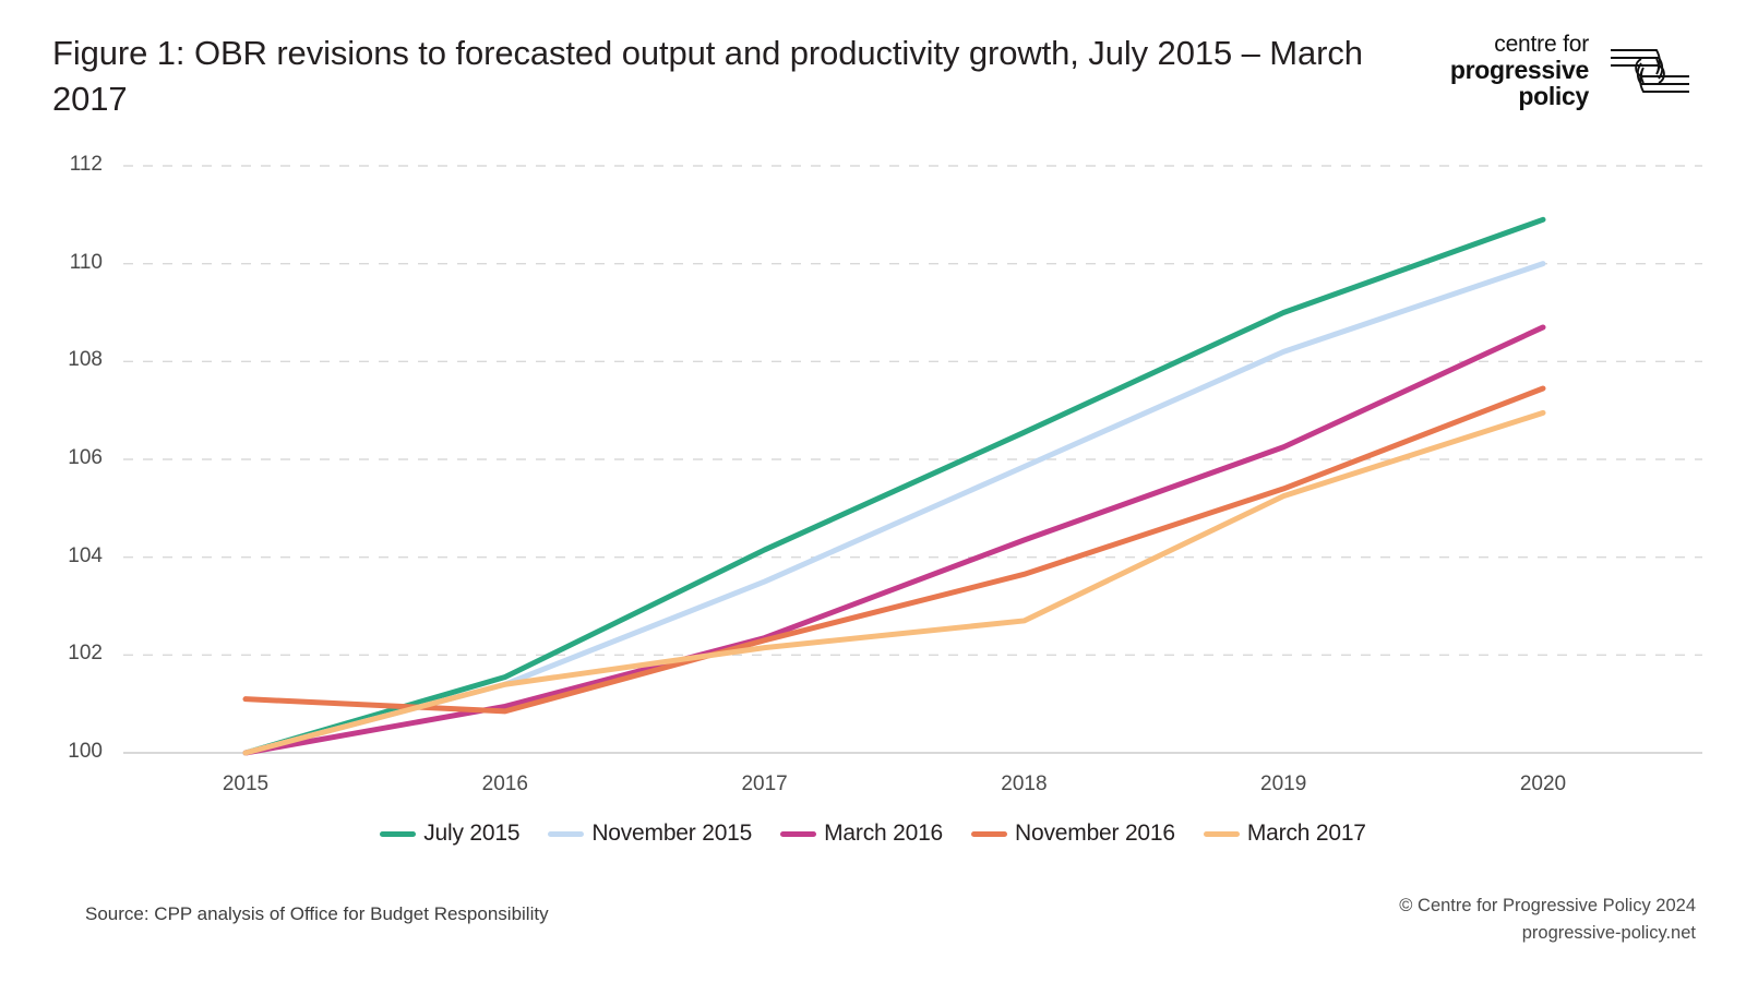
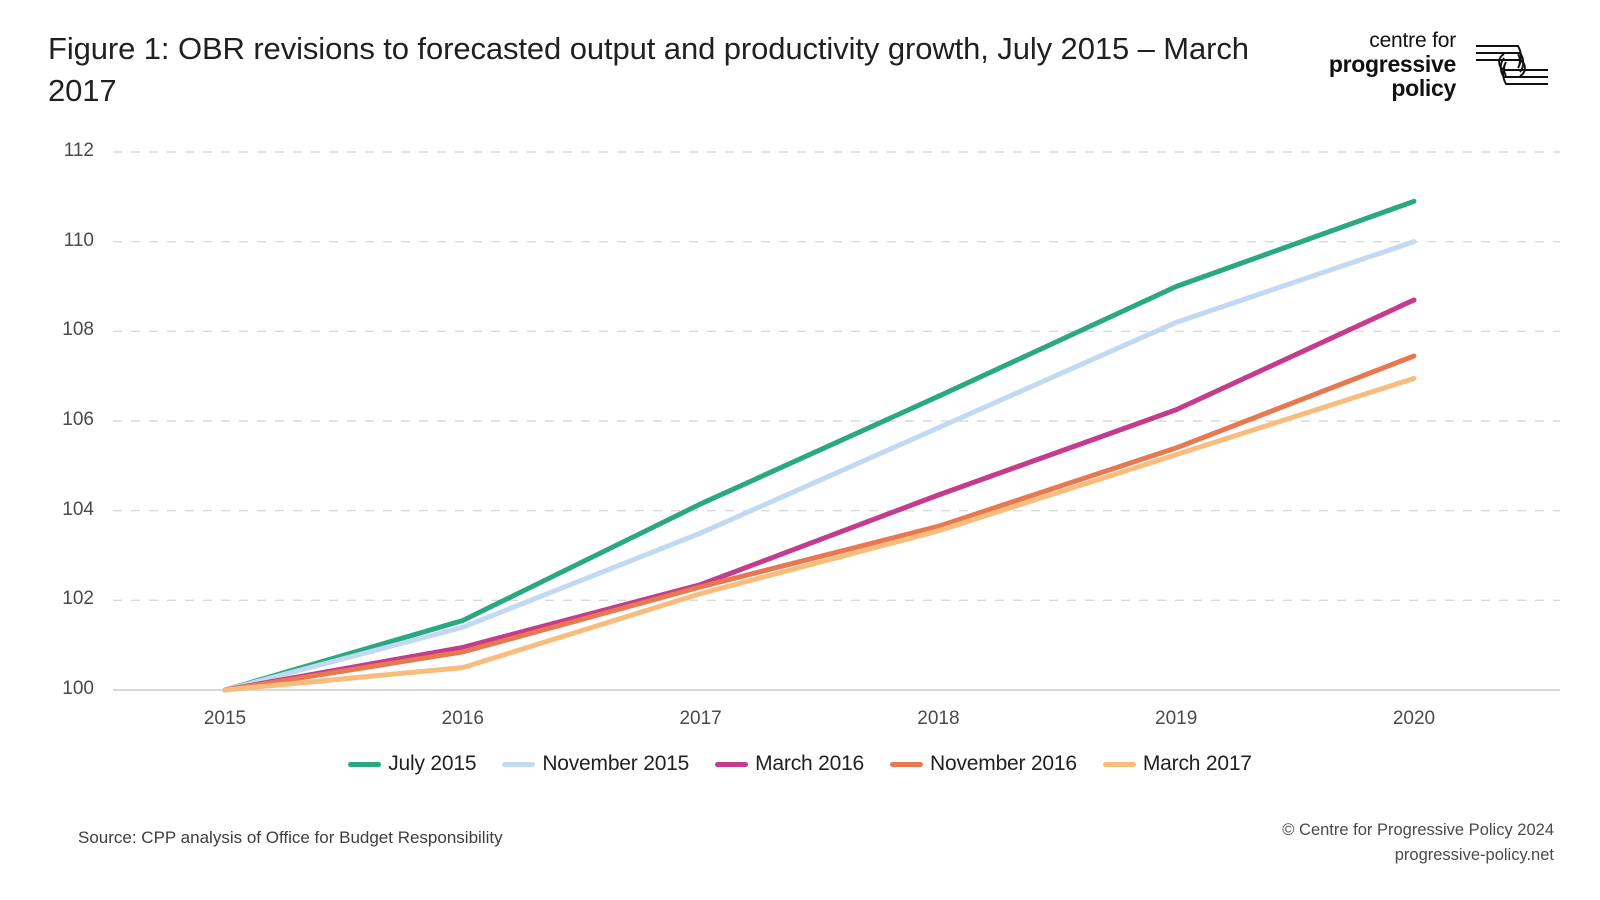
November 2016/2015: 101.1 -> 100.0
March 2017/2016: 101.4 -> 100.5
March 2017/2018: 102.7 -> 103.5
